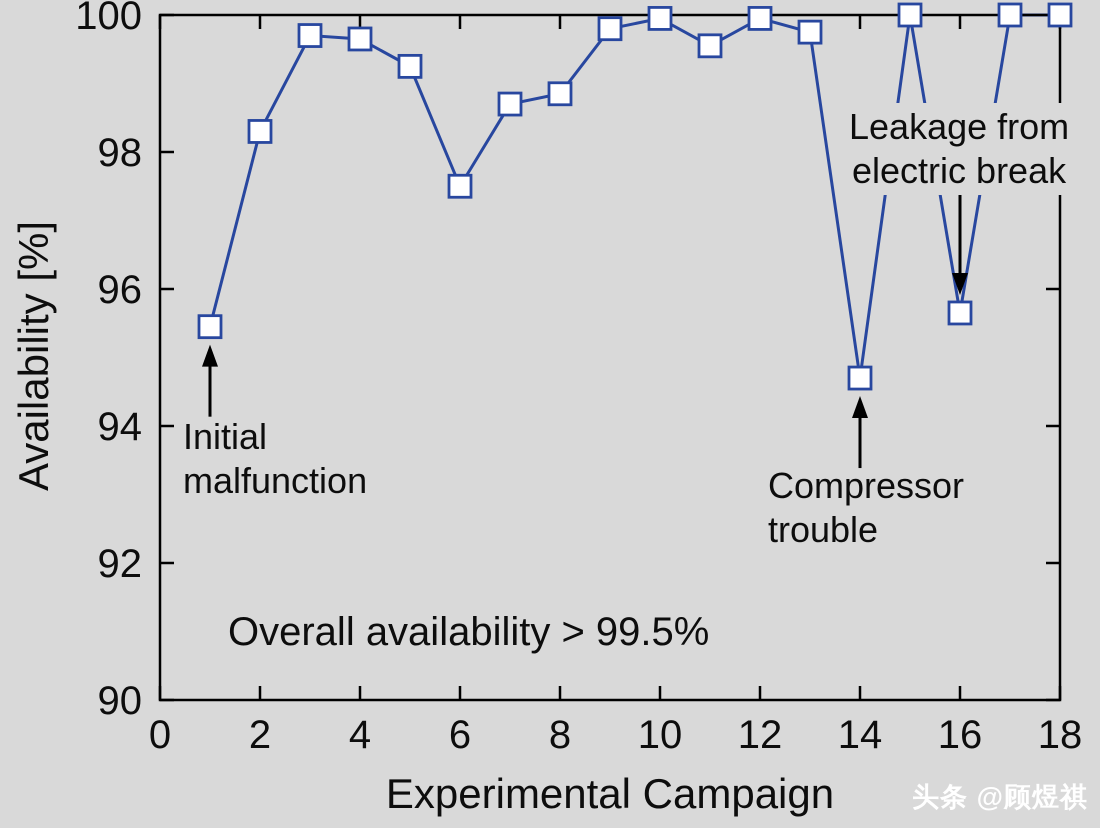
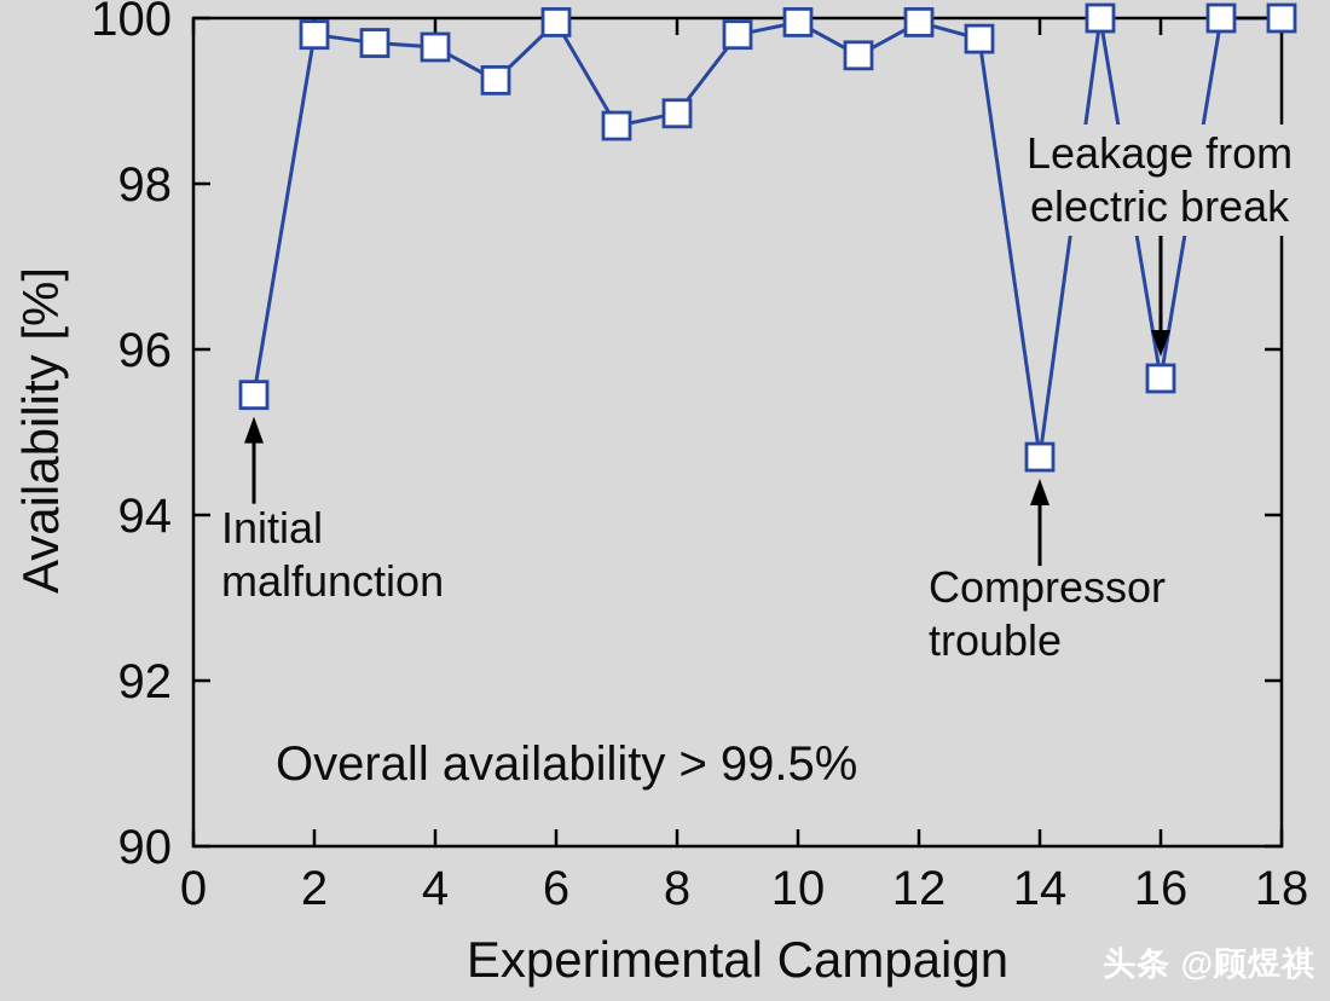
2: 98.3 -> 99.8
6: 97.5 -> 100.0
